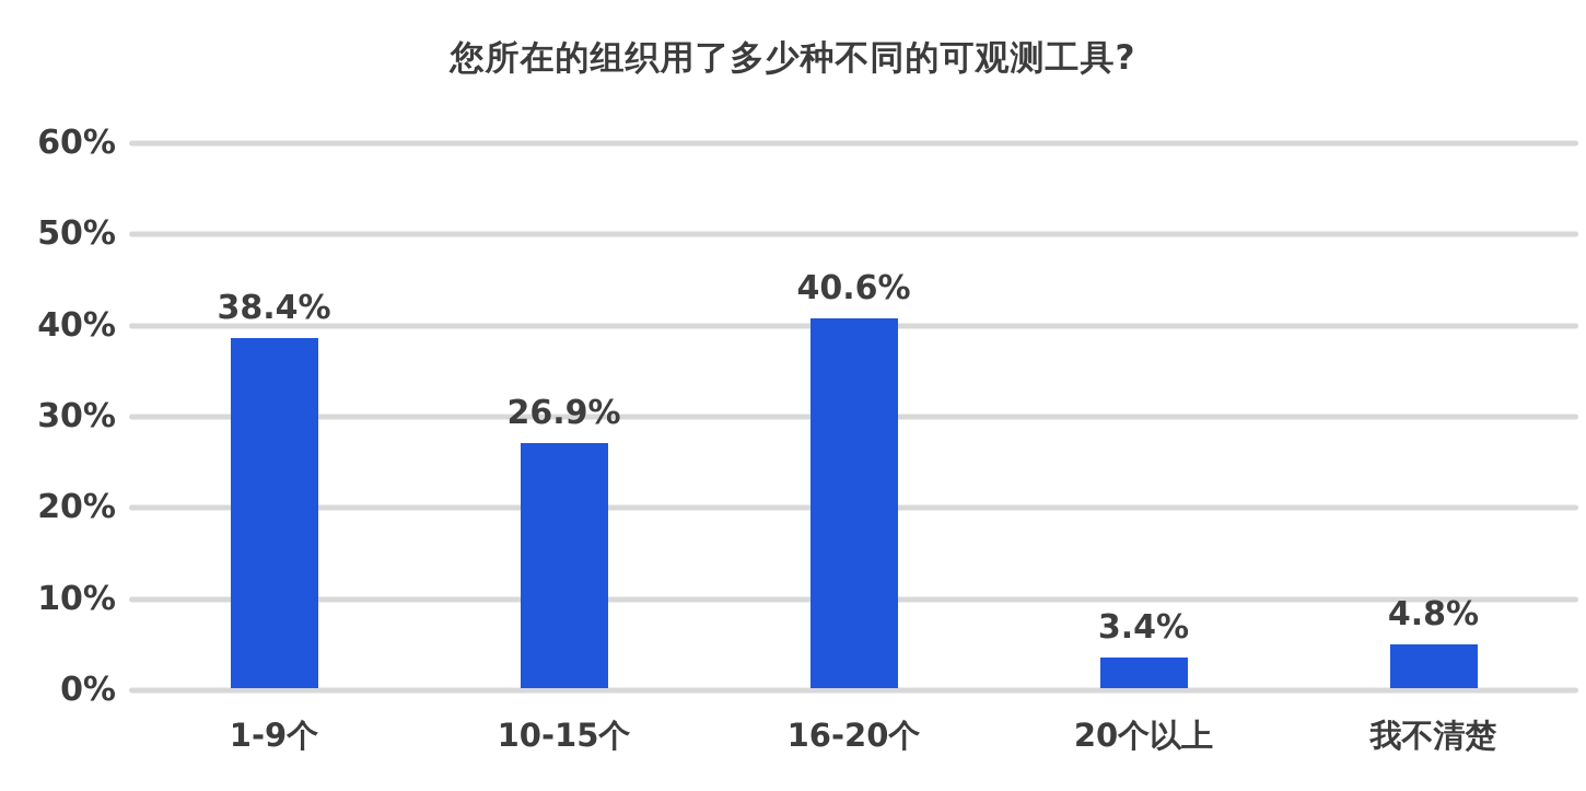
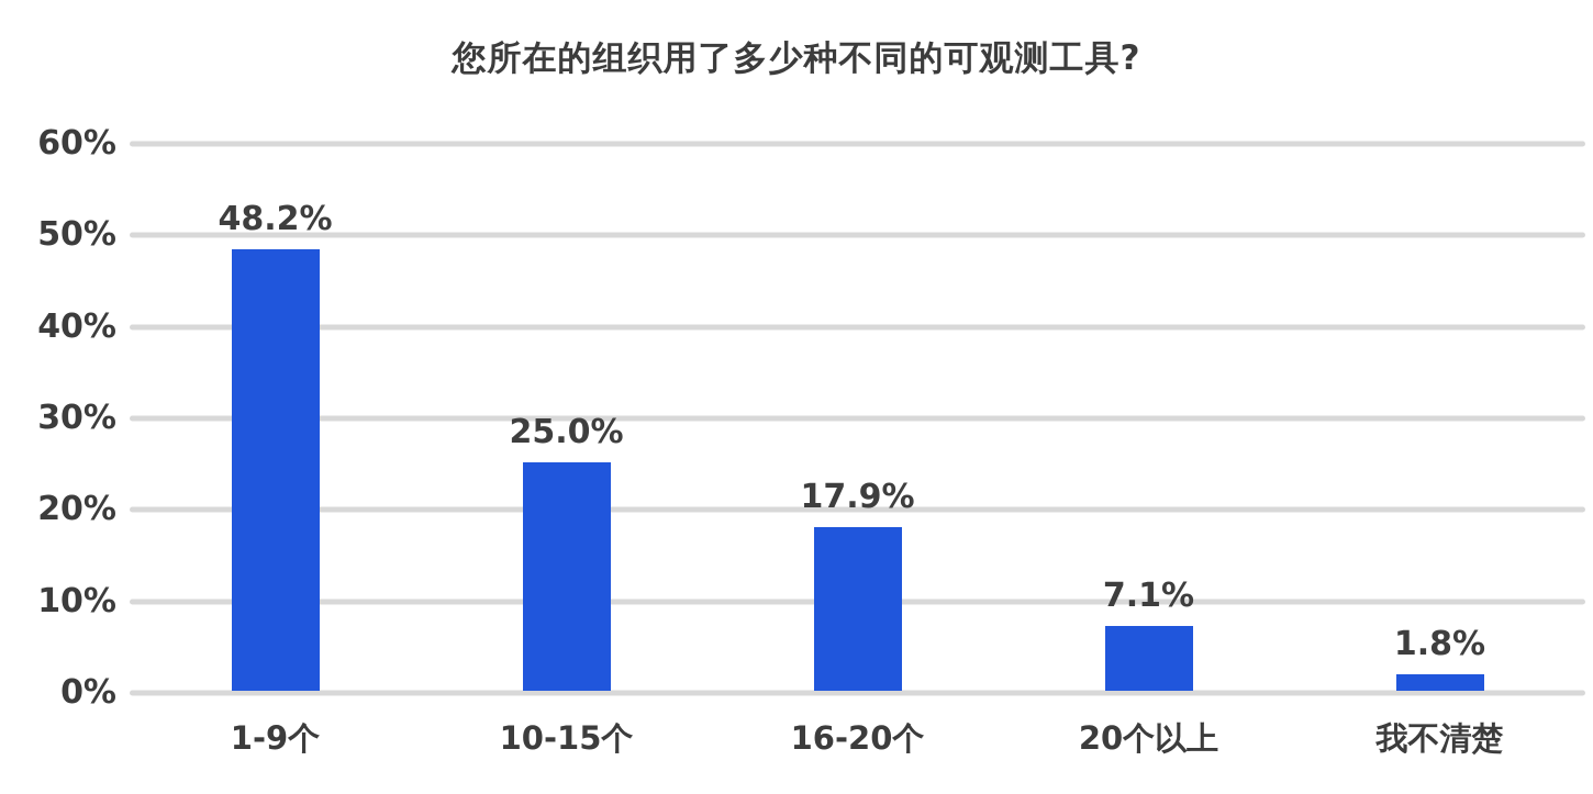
1-9个: 38.4% -> 48.2%
10-15个: 26.9% -> 25.0%
16-20个: 40.6% -> 17.9%
20个以上: 3.4% -> 7.1%
我不清楚: 4.8% -> 1.8%
